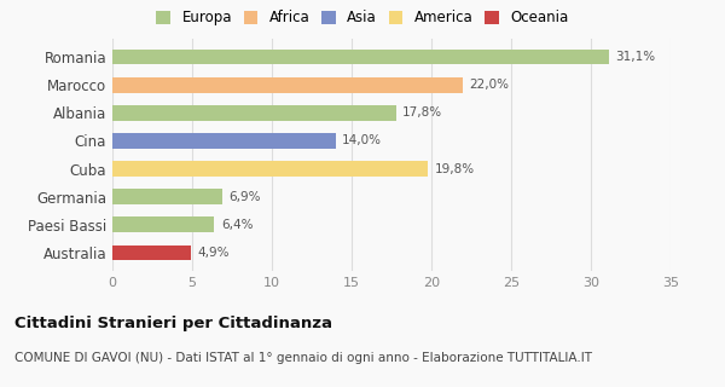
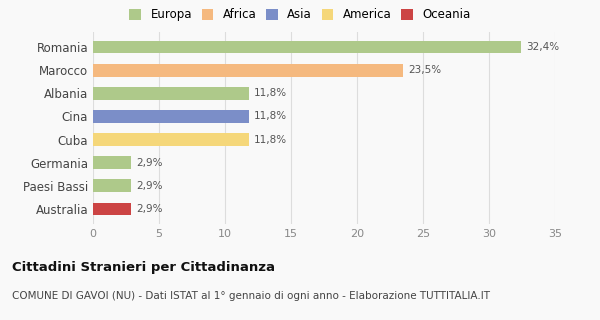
Romania: 31,1% -> 32,4%
Marocco: 22,0% -> 23,5%
Albania: 17,8% -> 11,8%
Cina: 14,0% -> 11,8%
Cuba: 19,8% -> 11,8%
Germania: 6,9% -> 2,9%
Paesi Bassi: 6,4% -> 2,9%
Australia: 4,9% -> 2,9%
